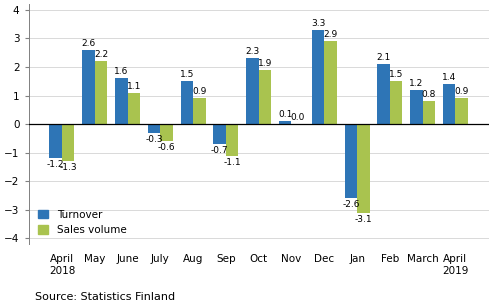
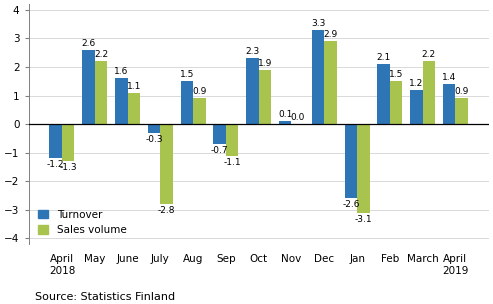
Sales volume/July: -0.6 -> -2.8
Sales volume/March: 0.8 -> 2.2
